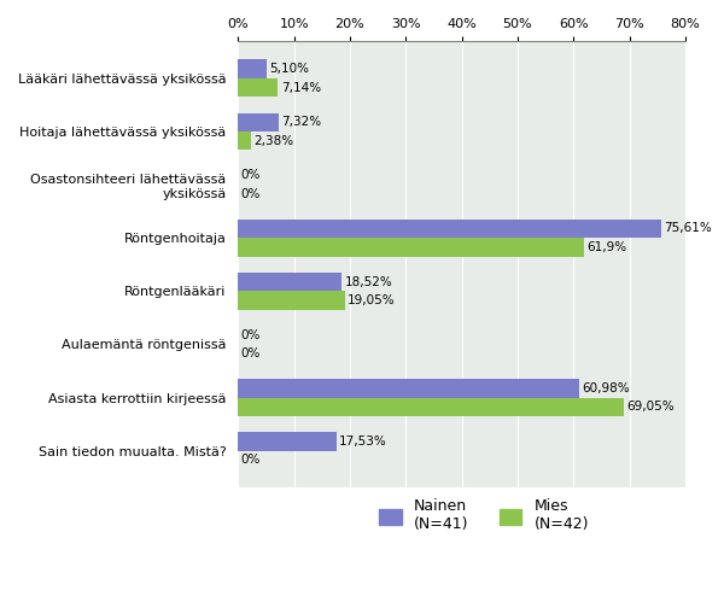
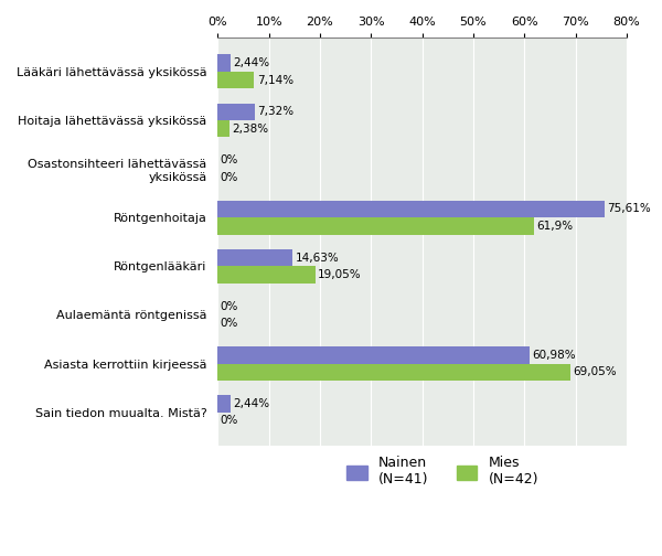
Nainen (N=41)/Lääkäri lähettävässä yksikössä: 5,10% -> 2,44%
Nainen (N=41)/Röntgenlääkäri: 18,52% -> 14,63%
Nainen (N=41)/Sain tiedon muualta. Mistä?: 17,53% -> 2,44%
